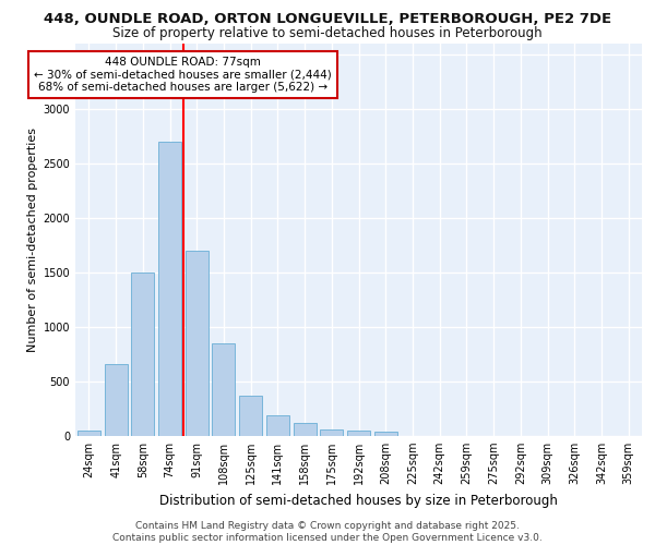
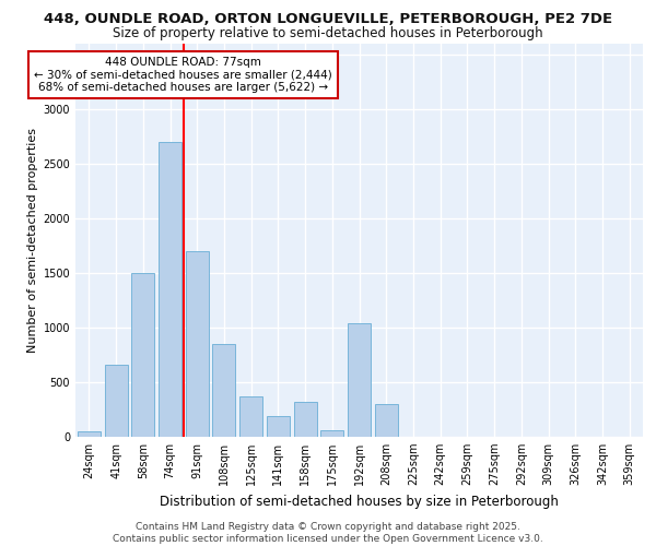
158sqm: 120 -> 320
192sqm: 50 -> 1040
208sqm: 40 -> 300
